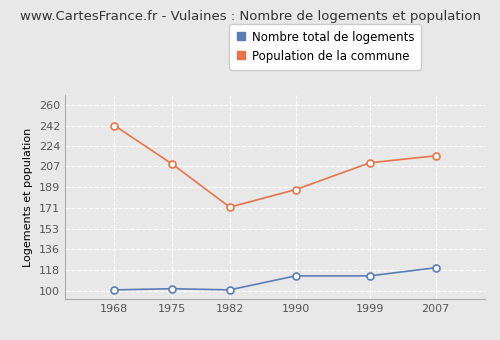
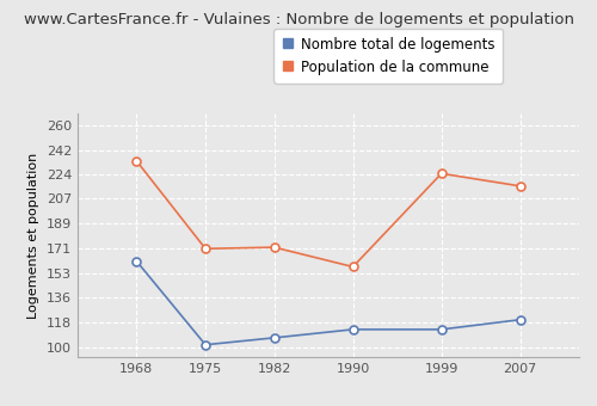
Nombre total de logements/1968: 101 -> 162
Population de la commune/1968: 242 -> 234
Population de la commune/1975: 209 -> 171
Nombre total de logements/1982: 101 -> 107
Population de la commune/1990: 187 -> 158
Population de la commune/1999: 210 -> 225
